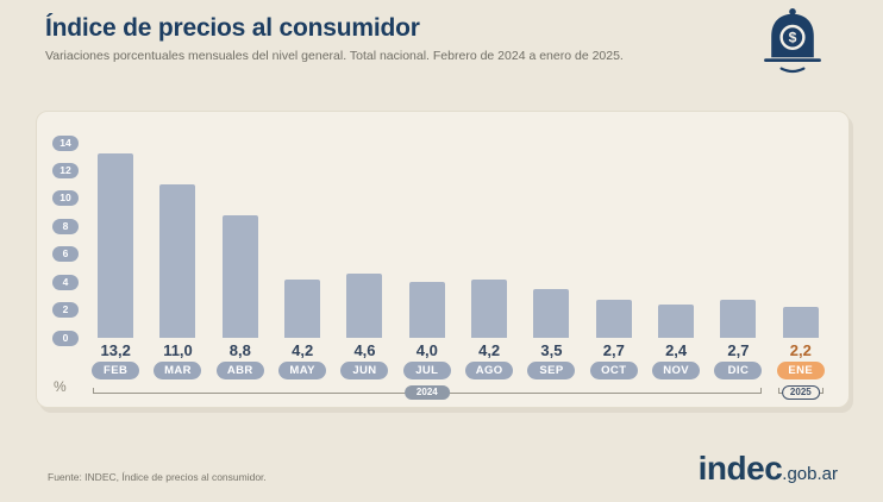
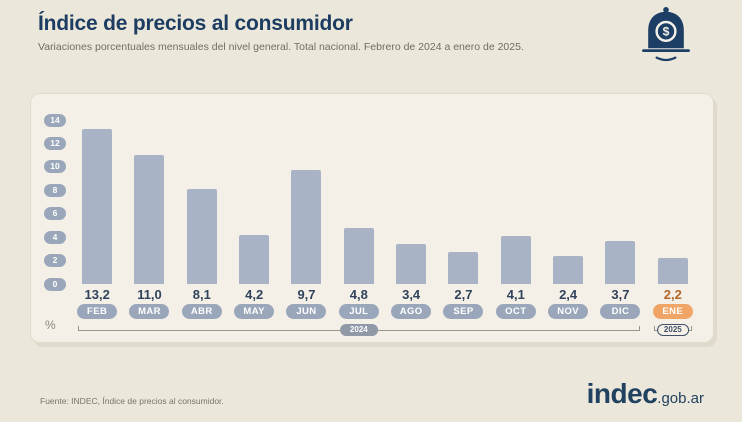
ABR: 8,8 -> 8,1
JUN: 4,6 -> 9,7
JUL: 4,0 -> 4,8
AGO: 4,2 -> 3,4
SEP: 3,5 -> 2,7
OCT: 2,7 -> 4,1
DIC: 2,7 -> 3,7
